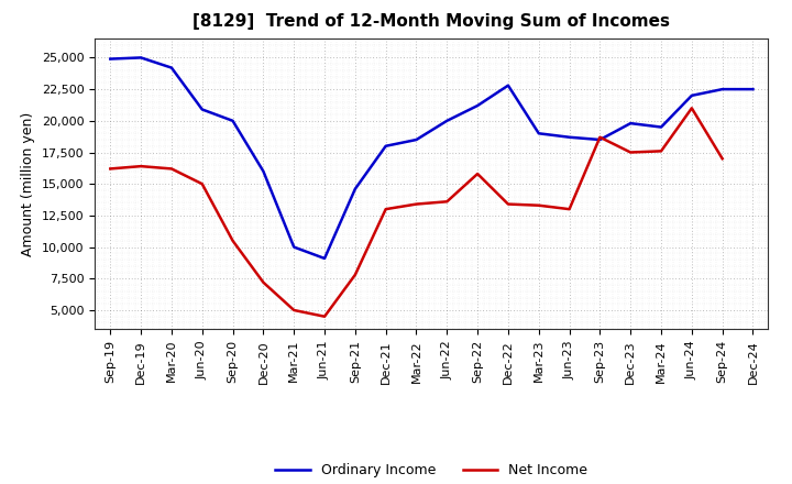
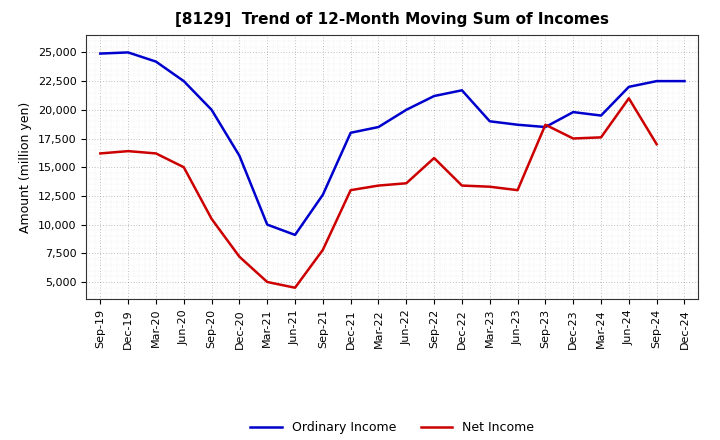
Ordinary Income/Jun-20: 20,900 -> 22,500
Ordinary Income/Sep-21: 14,600 -> 12,600
Ordinary Income/Dec-22: 22,800 -> 21,700
